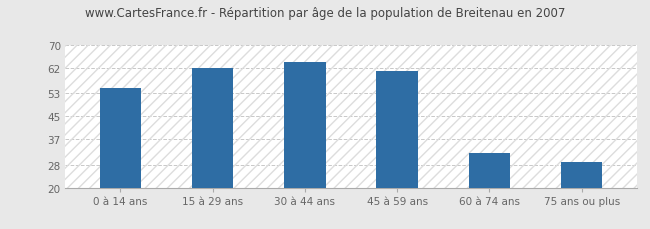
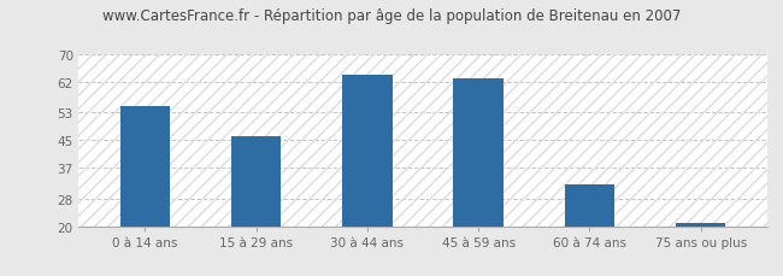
15 à 29 ans: 62 -> 46
45 à 59 ans: 61 -> 63
75 ans ou plus: 29 -> 21
